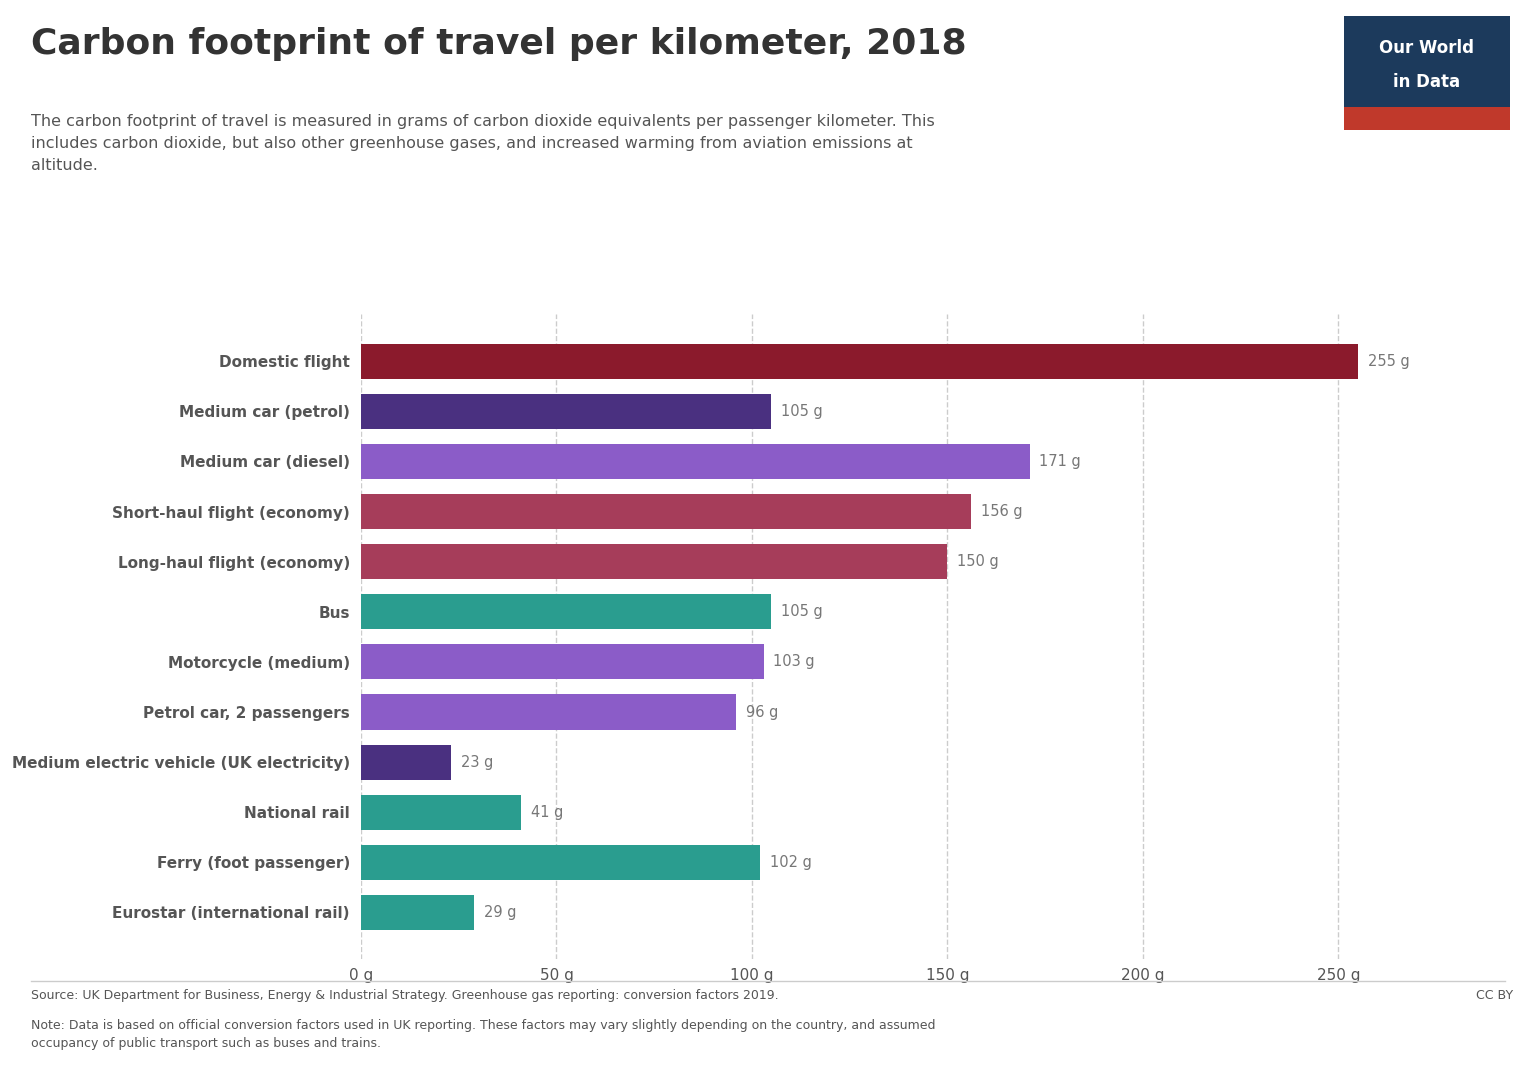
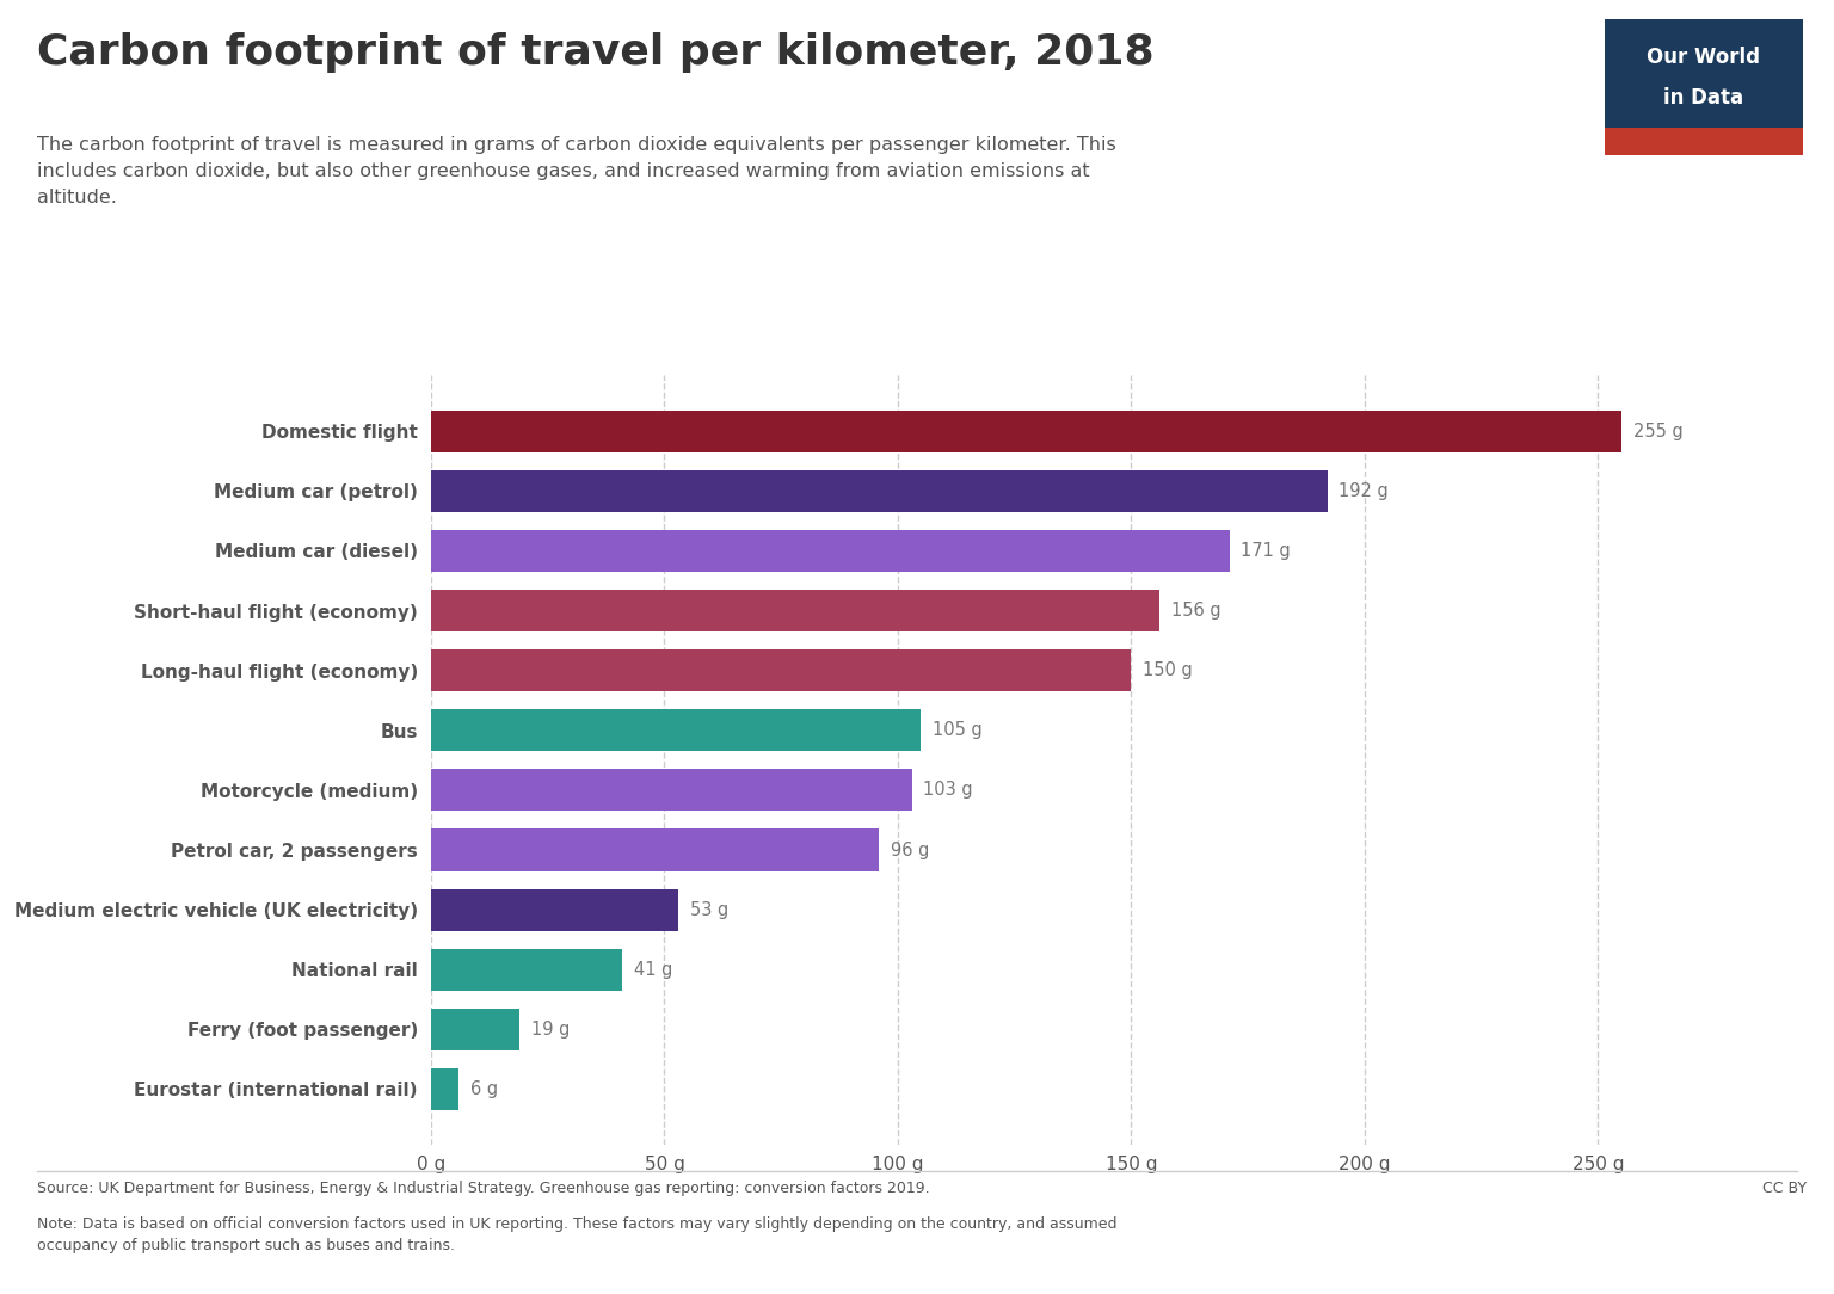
Medium car (petrol): 105 -> 192
Medium electric vehicle (UK electricity): 23 -> 53
Ferry (foot passenger): 102 -> 19
Eurostar (international rail): 29 -> 6
